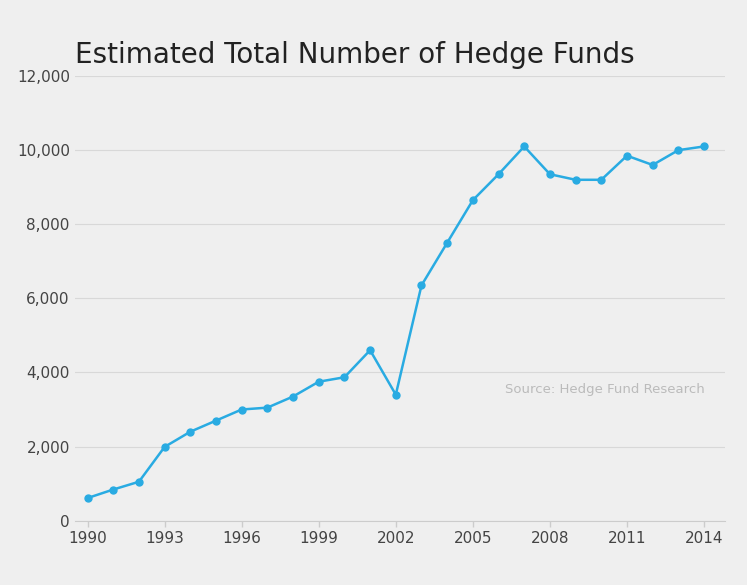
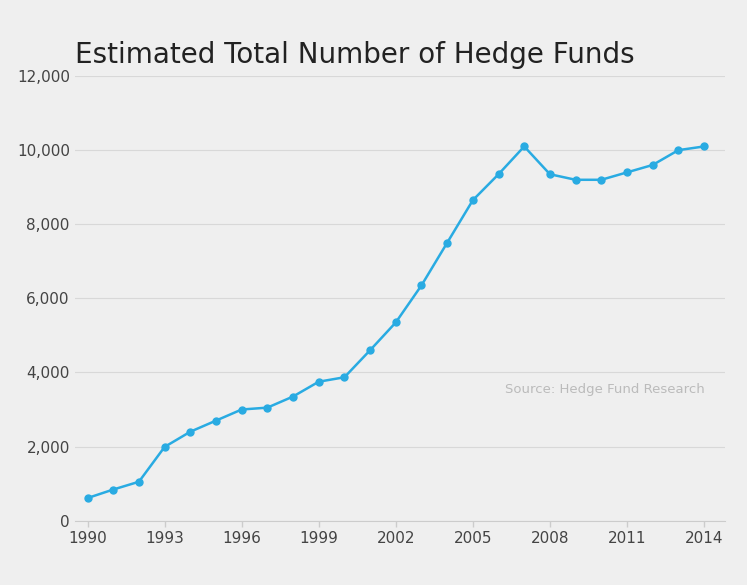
2002: 3,400 -> 5,350
2011: 9,850 -> 9,400
